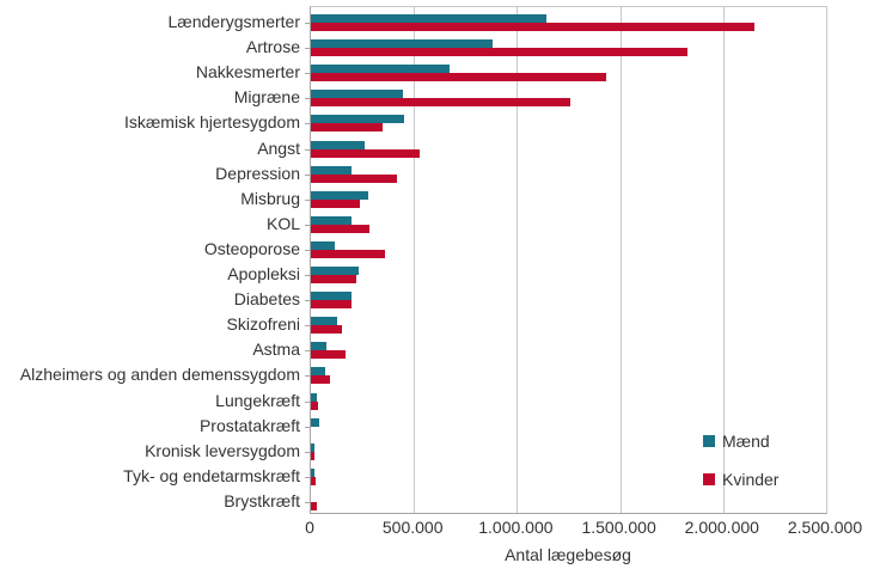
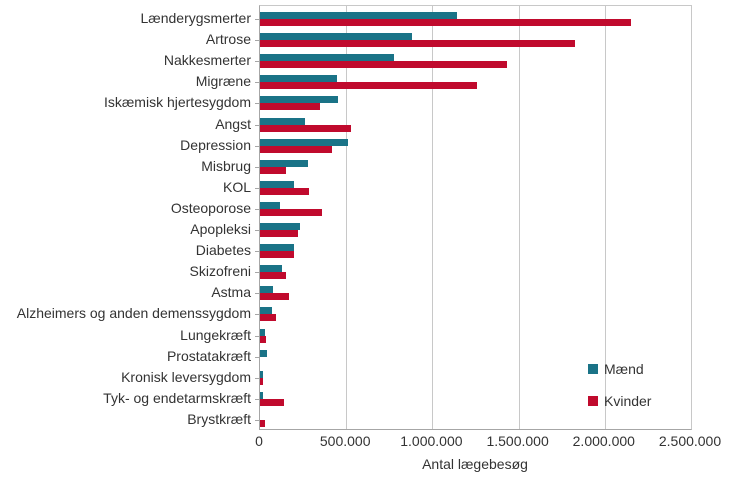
Mænd/Nakkesmerter: 680000 -> 780000
Mænd/Depression: 200000 -> 510000
Kvinder/Misbrug: 240000 -> 150000
Kvinder/Tyk- og endetarmskræft: 20000 -> 140000
